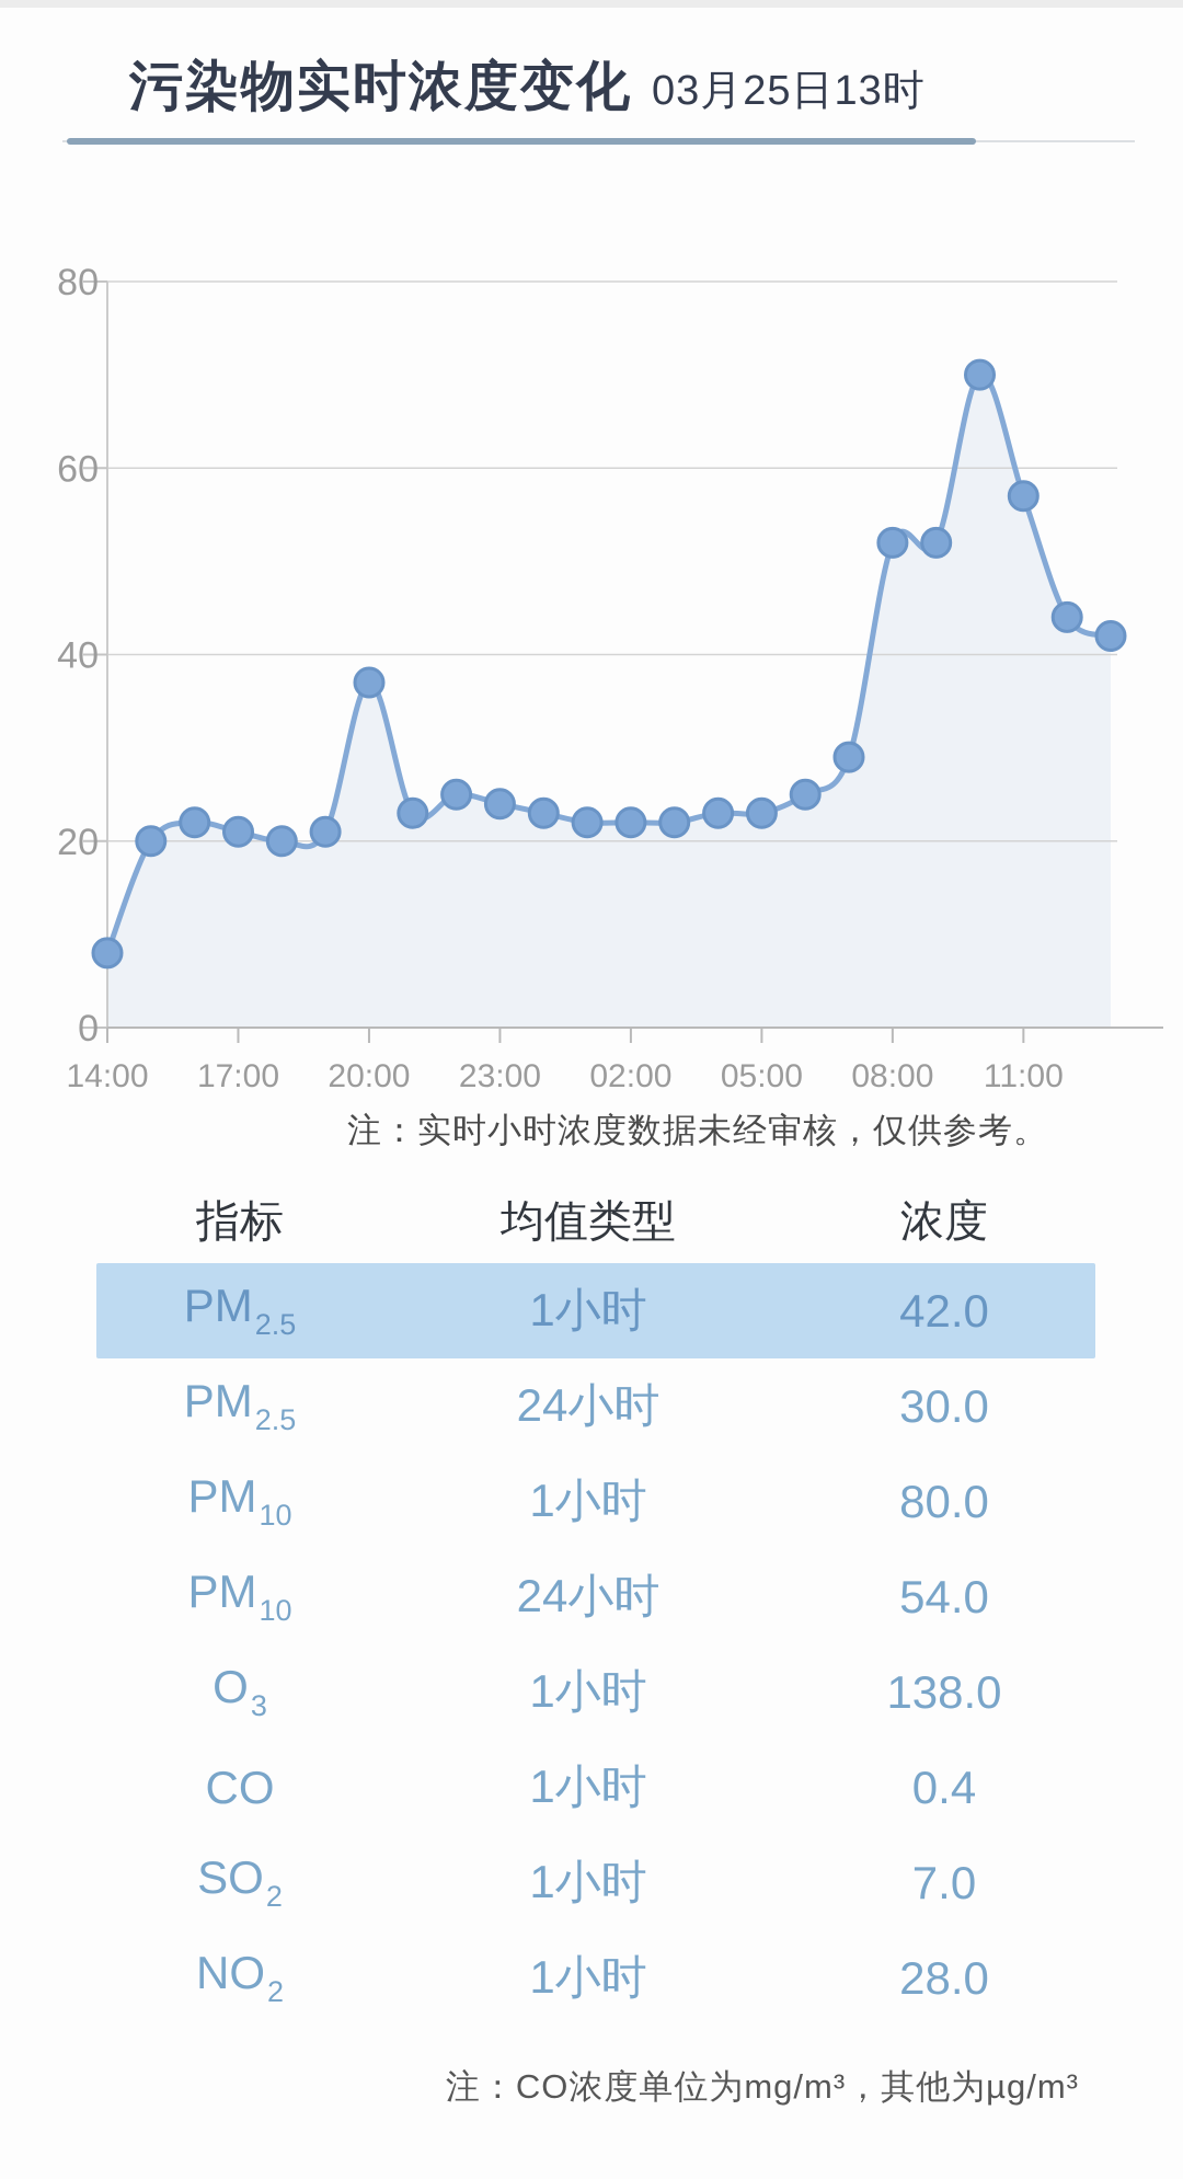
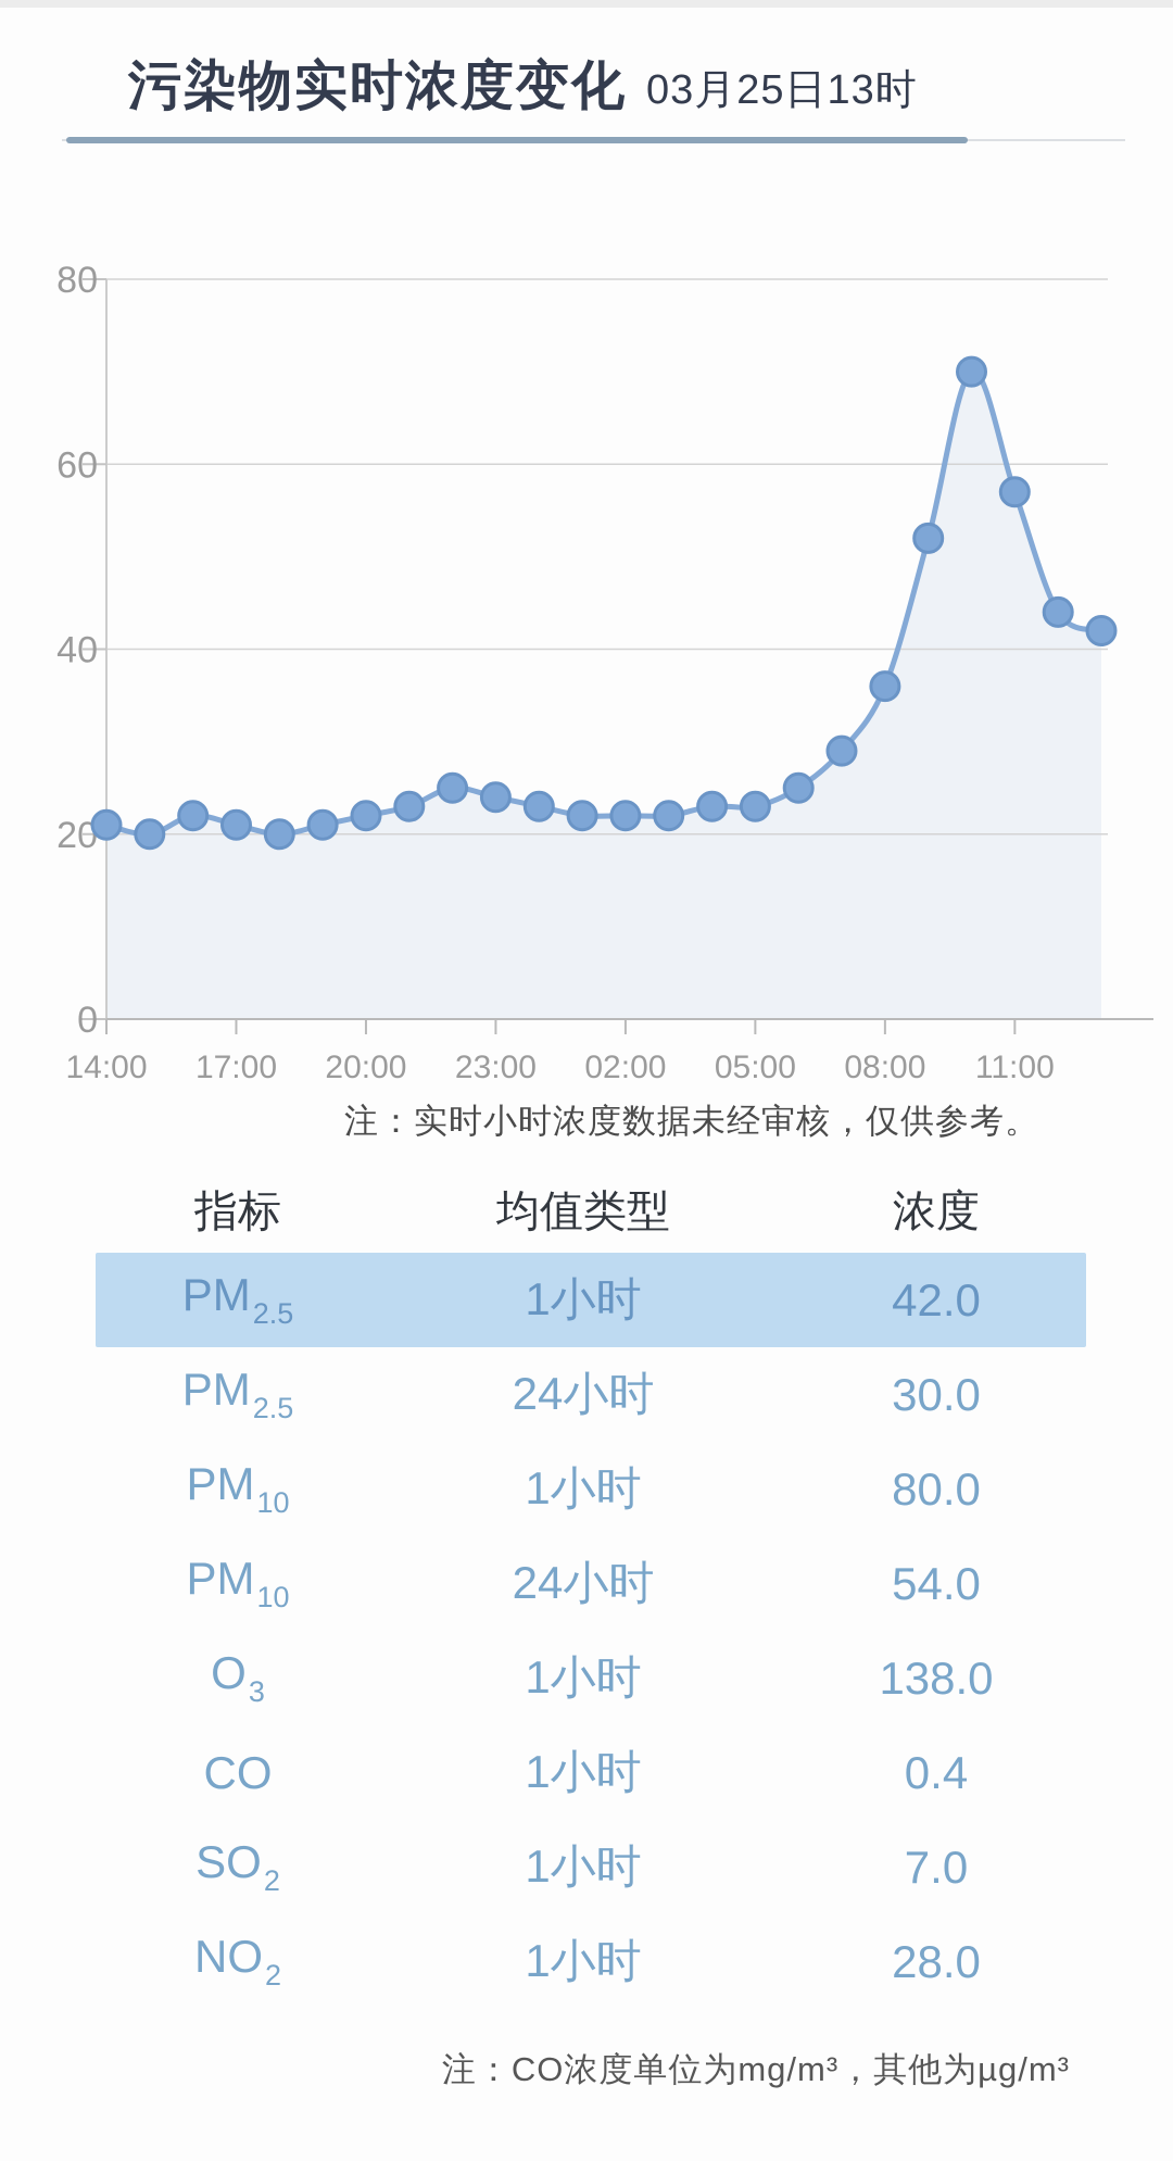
14:00: 8 -> 21
20:00: 37 -> 22
08:00: 52 -> 36
